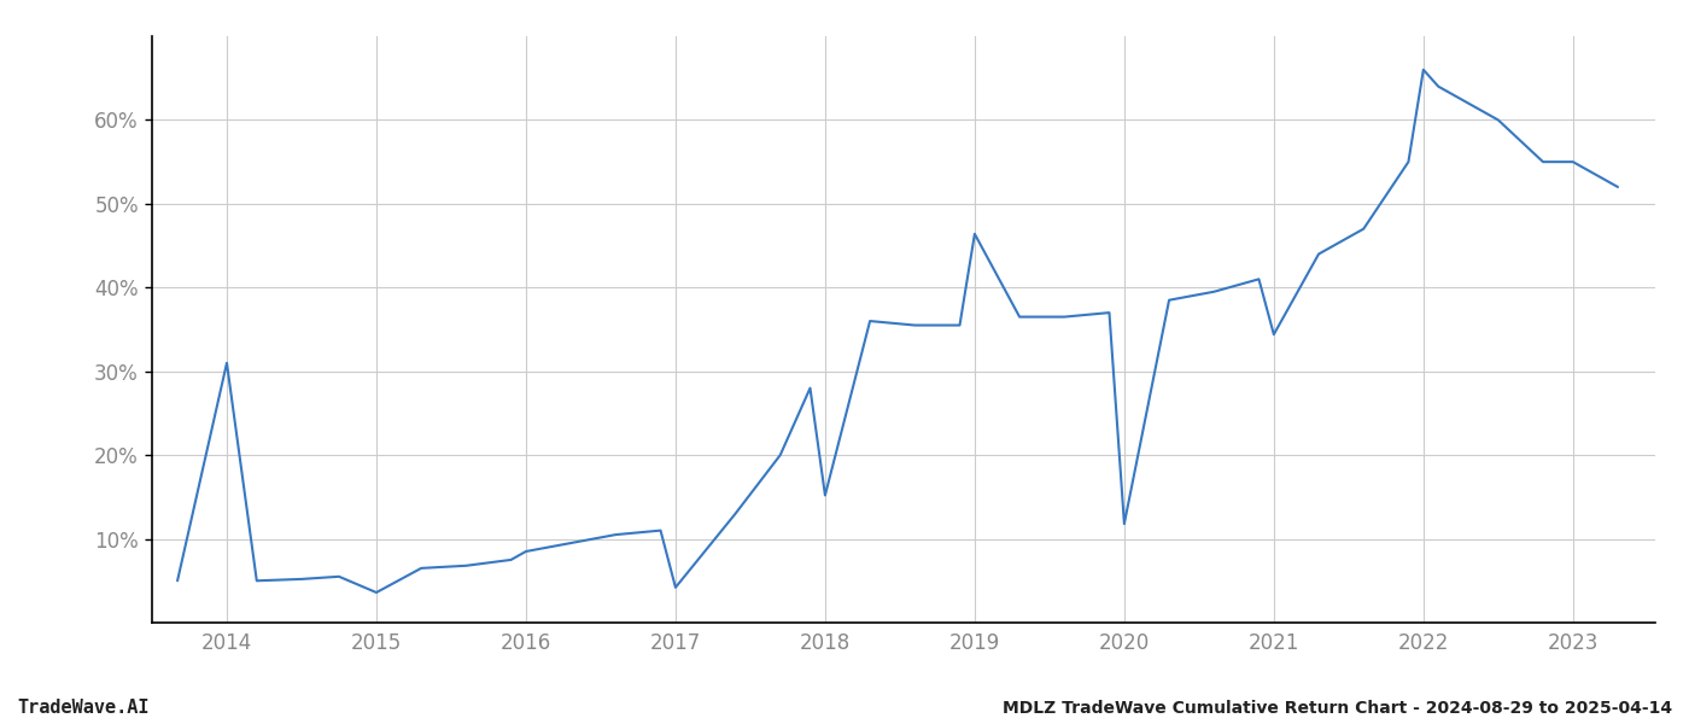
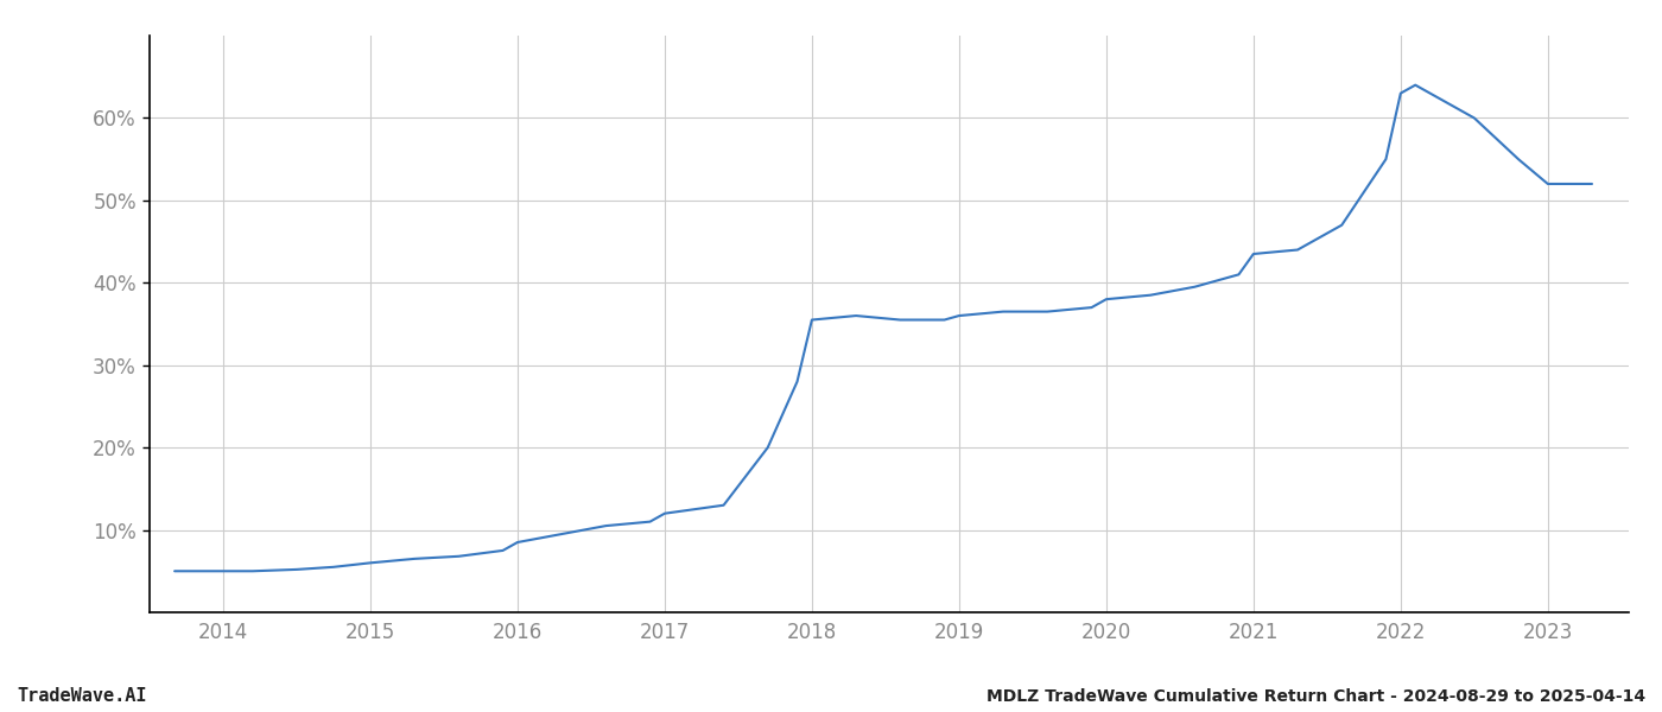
2014: 31.0% -> 5.0%
2015: 3.6% -> 6.0%
2017: 4.2% -> 12.0%
2018: 15.2% -> 35.5%
2019: 46.4% -> 36.0%
2020: 11.8% -> 38.0%
2021: 34.4% -> 43.5%
2022: 66.0% -> 63.0%
2023: 55.0% -> 52.0%
